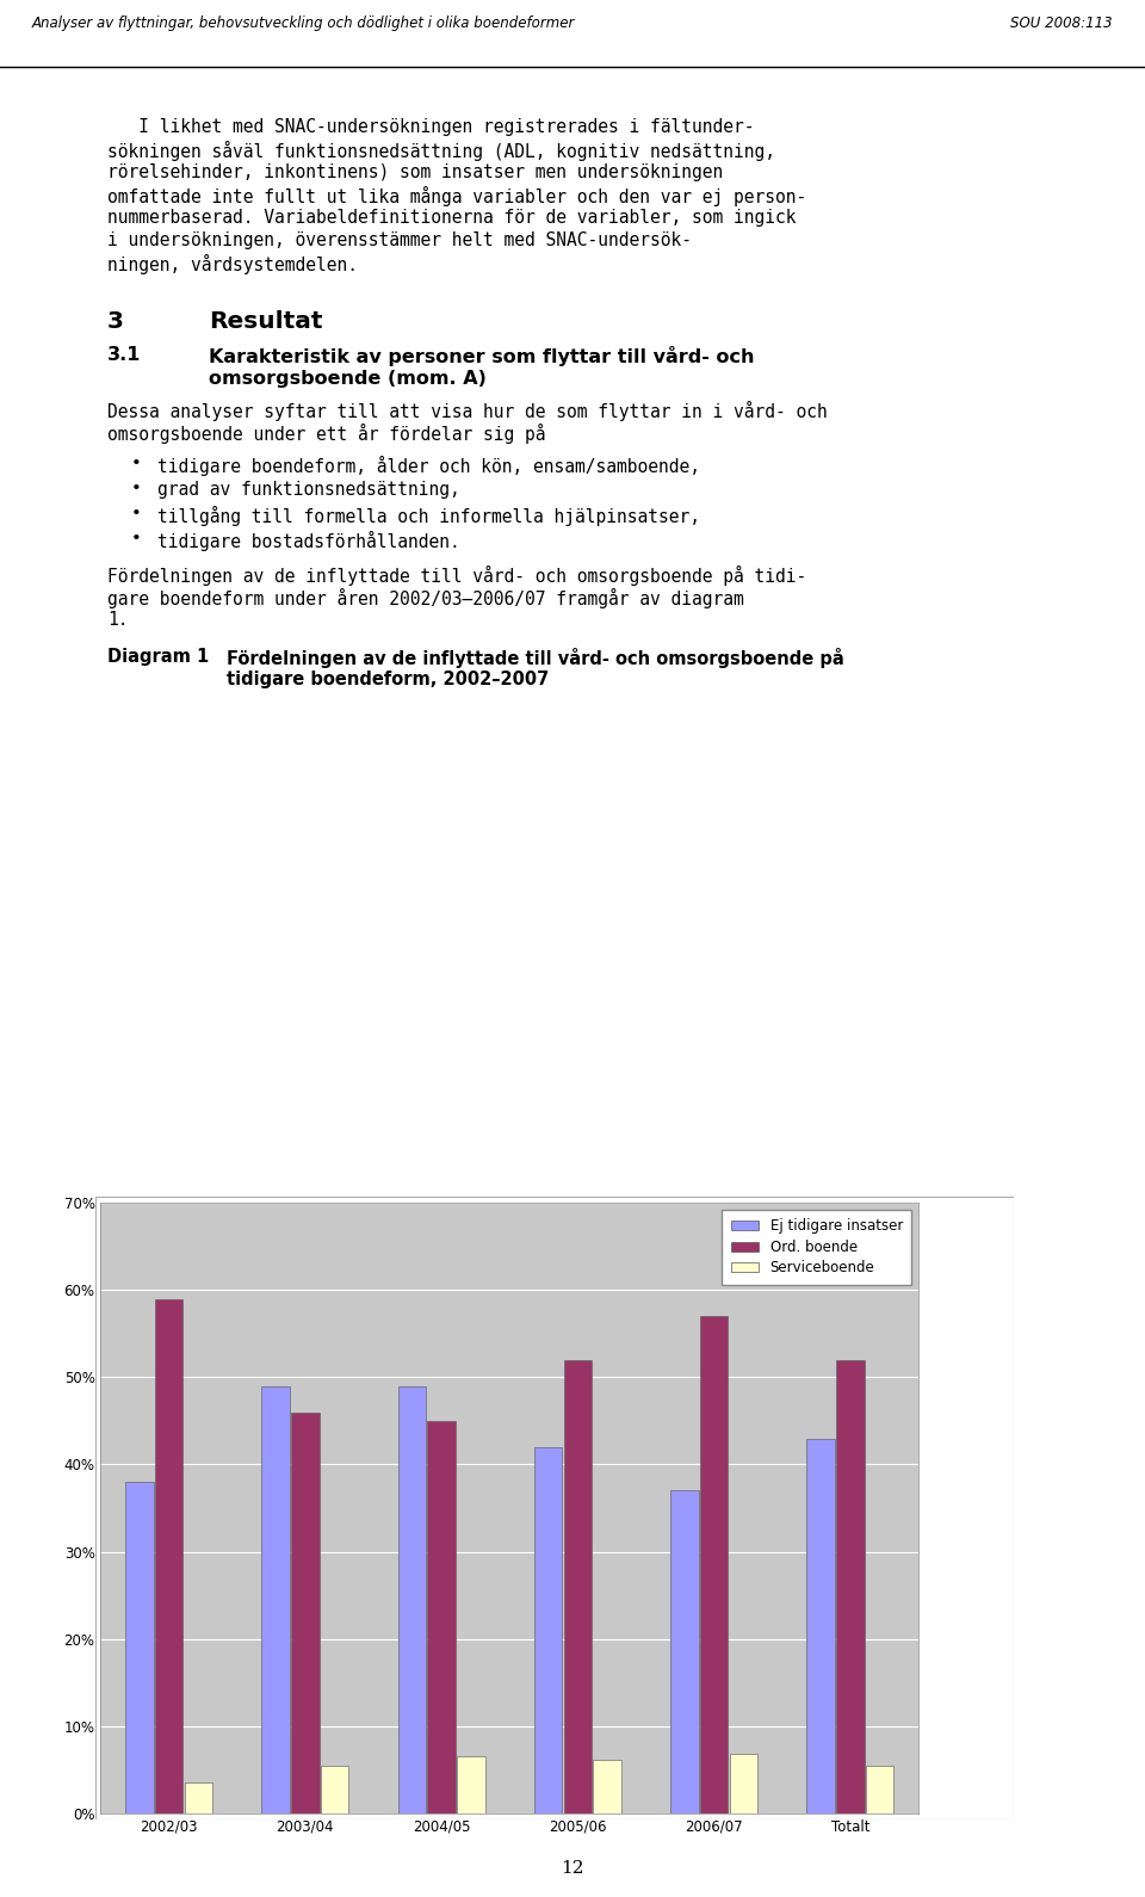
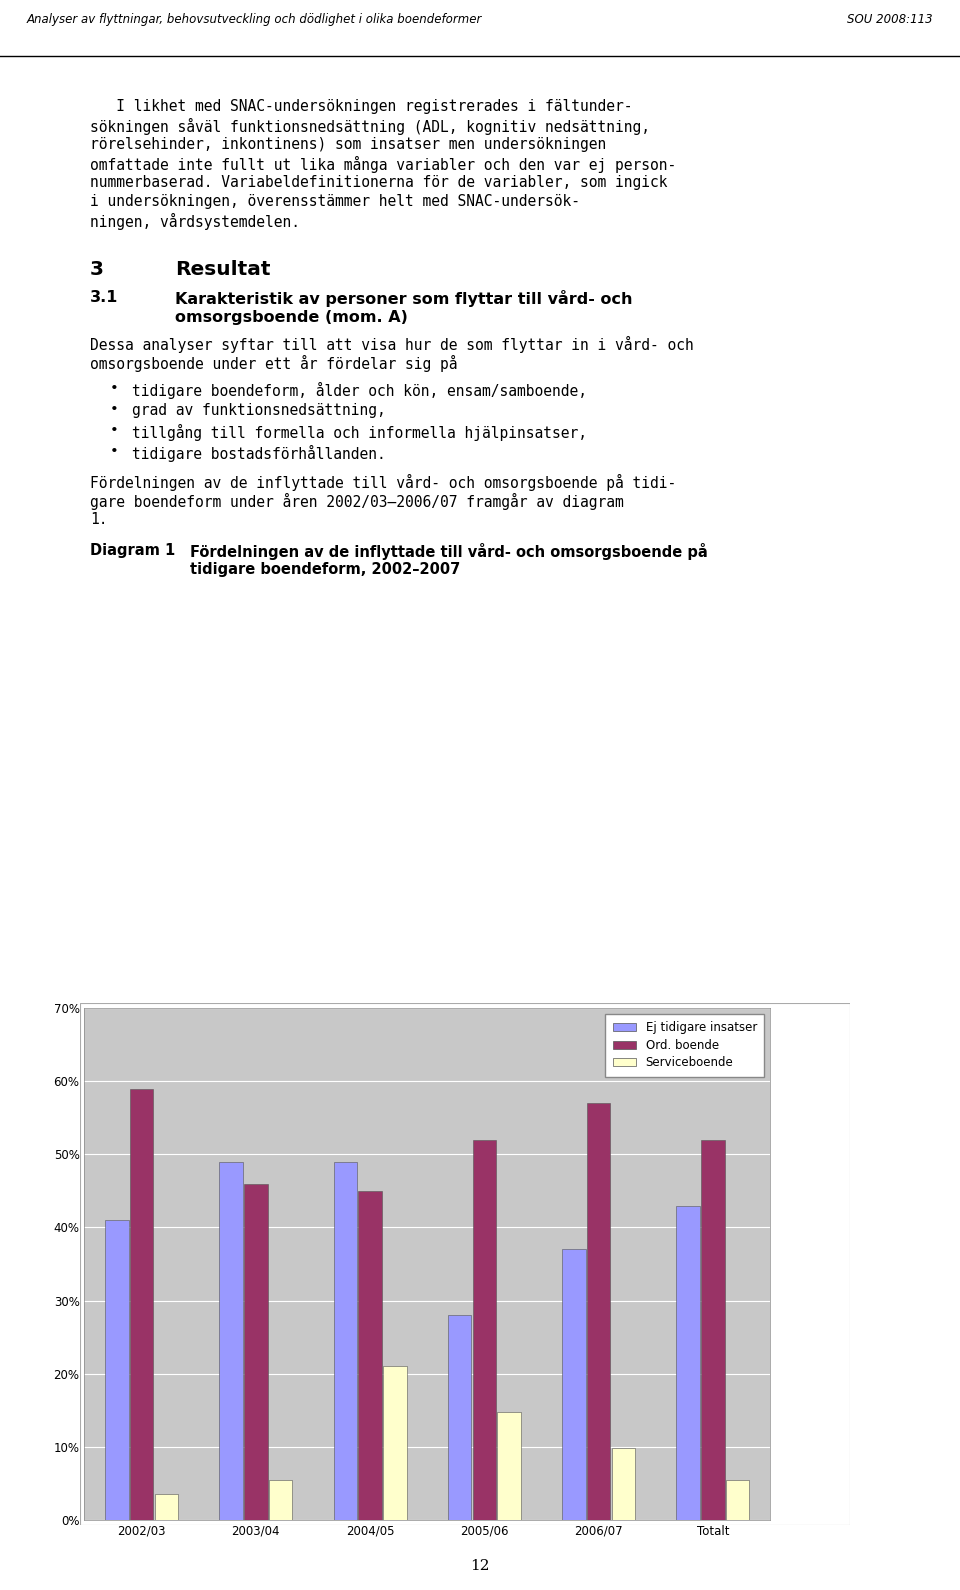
Ej tidigare insatser/2002/03: 38% -> 41%
Serviceboende/2004/05: 6.5% -> 21.0%
Ej tidigare insatser/2005/06: 42% -> 28%
Serviceboende/2005/06: 6.2% -> 14.8%
Serviceboende/2006/07: 6.8% -> 9.8%
